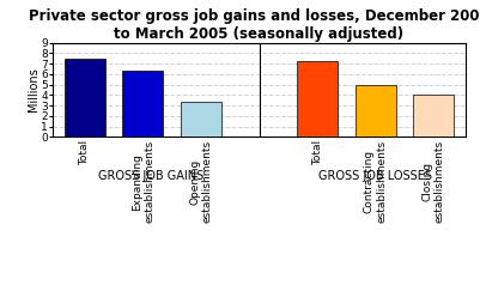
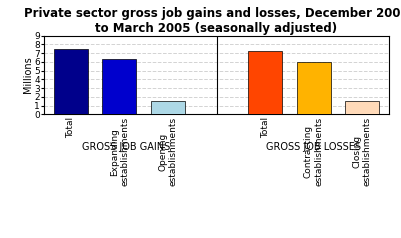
Opening establishments: 3.4 -> 1.5
Contracting establishments: 5.0 -> 6.0
Closing establishments: 4.0 -> 1.5
